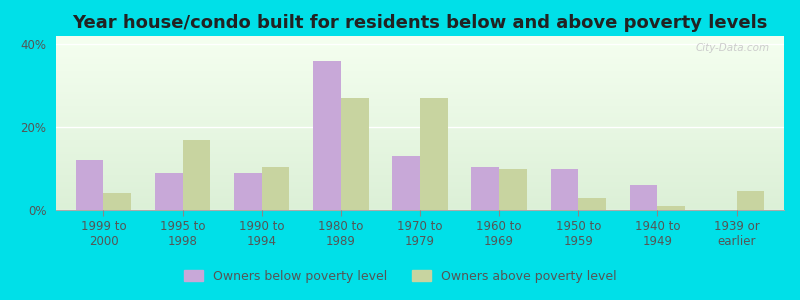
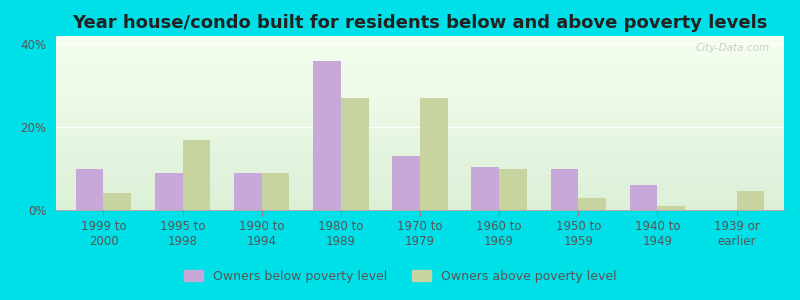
Owners below poverty level/1999 to 2000: 12.0% -> 10.0%
Owners above poverty level/1990 to 1994: 10.5% -> 9.0%
